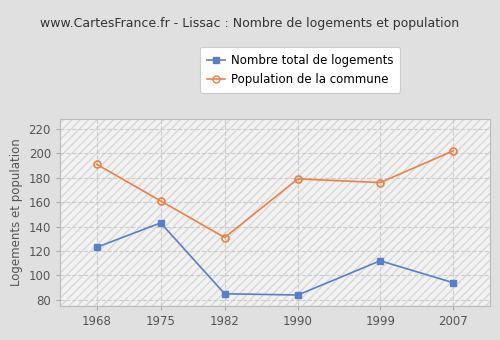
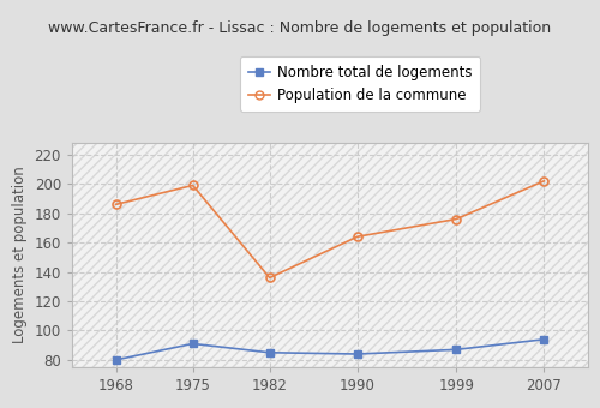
Nombre total de logements/1968: 123 -> 80
Population de la commune/1968: 191 -> 186
Nombre total de logements/1975: 143 -> 91
Population de la commune/1975: 161 -> 199
Population de la commune/1982: 131 -> 136
Population de la commune/1990: 179 -> 164
Nombre total de logements/1999: 112 -> 87
